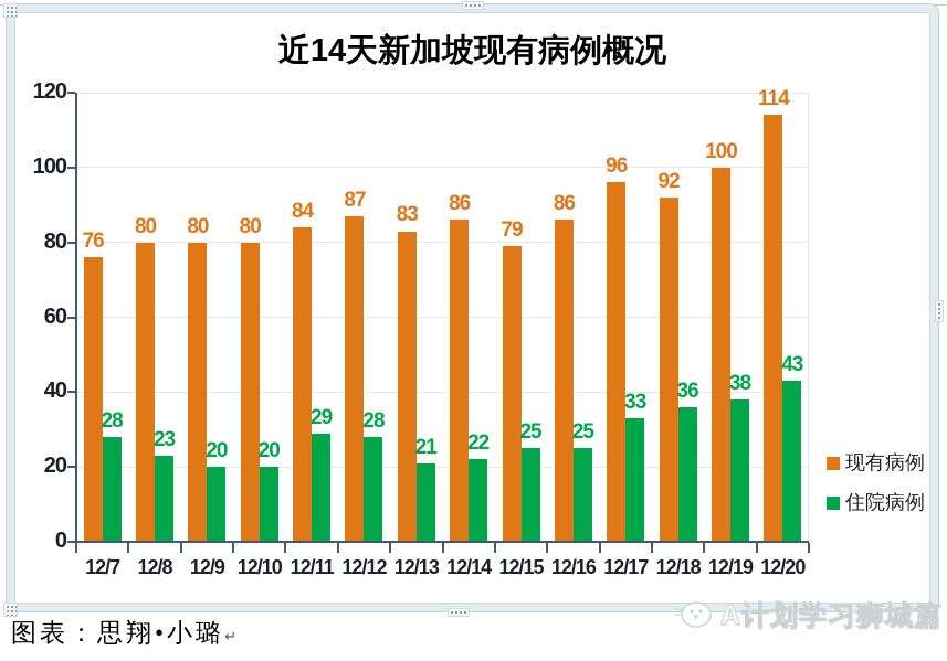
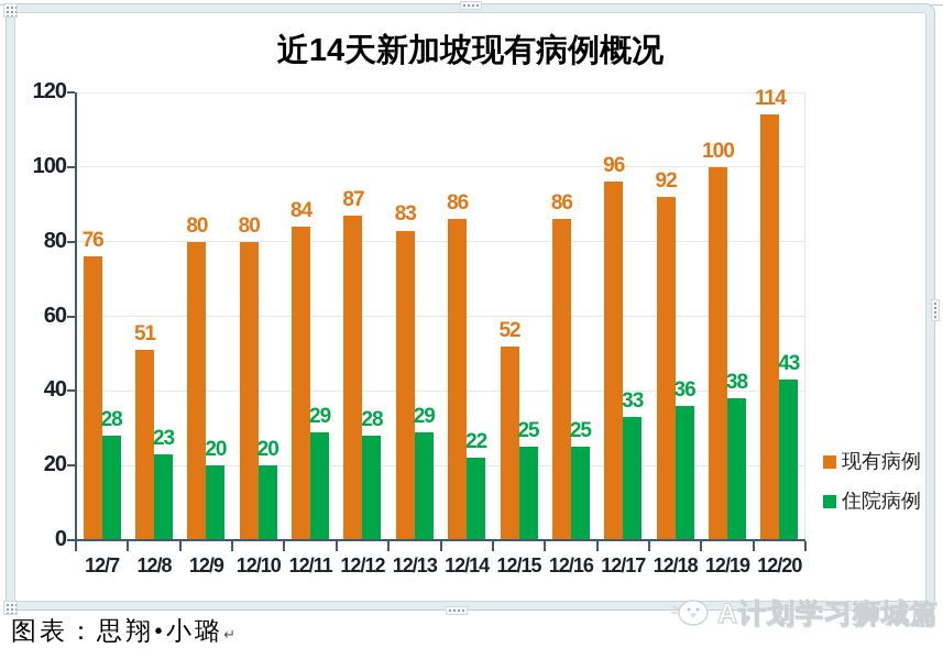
现有病例/12/8: 80 -> 51
住院病例/12/13: 21 -> 29
现有病例/12/15: 79 -> 52
